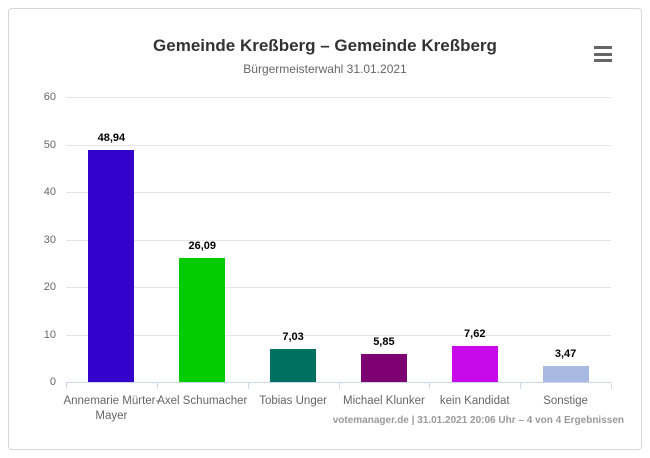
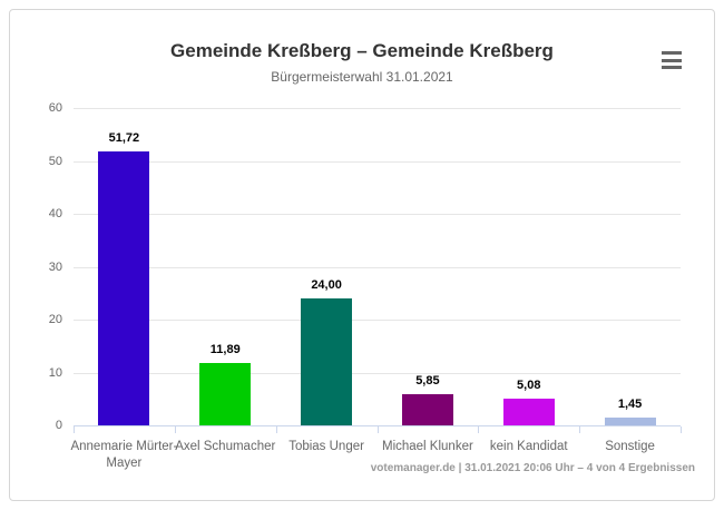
Annemarie Mürter-Mayer: 48,94 -> 51,72
Axel Schumacher: 26,09 -> 11,89
Tobias Unger: 7,03 -> 24,00
kein Kandidat: 7,62 -> 5,08
Sonstige: 3,47 -> 1,45
